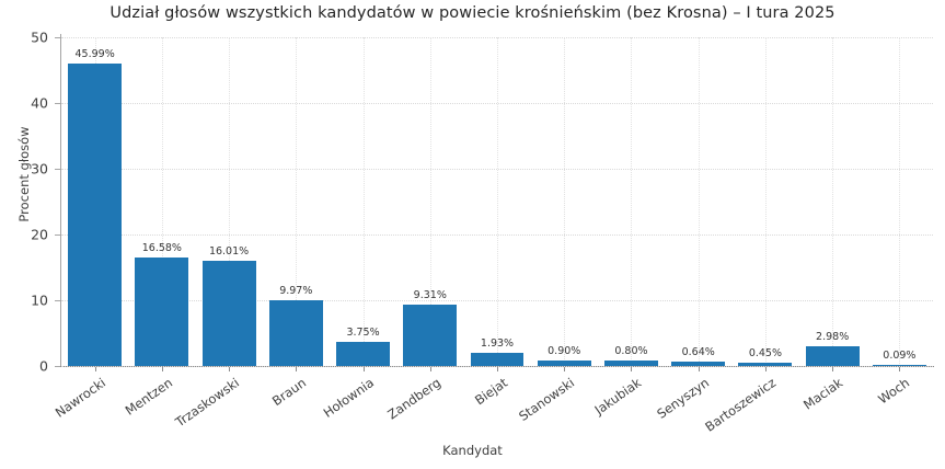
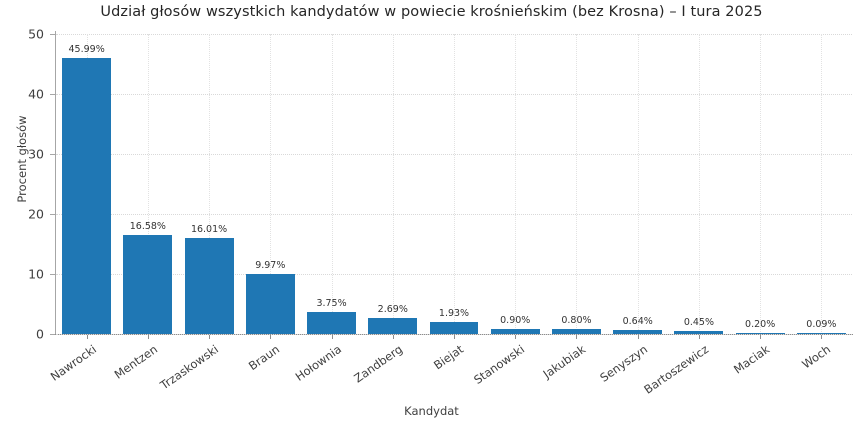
Zandberg: 9.31% -> 2.69%
Maciak: 2.98% -> 0.20%
